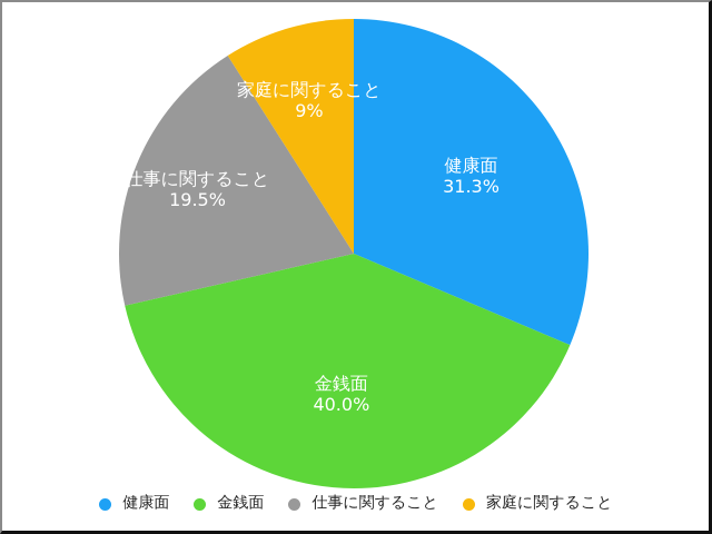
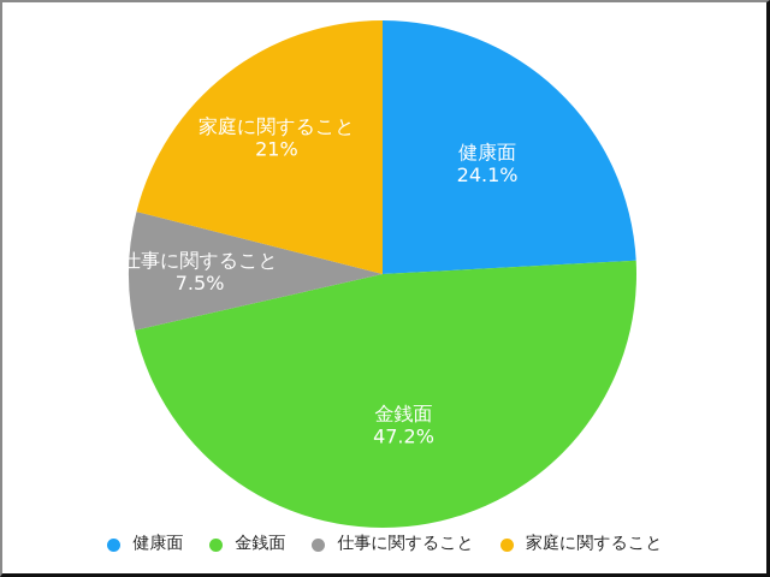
健康面: 31.3% -> 24.1%
金銭面: 40.0% -> 47.2%
仕事に関すること: 19.5% -> 7.5%
家庭に関すること: 9% -> 21%
